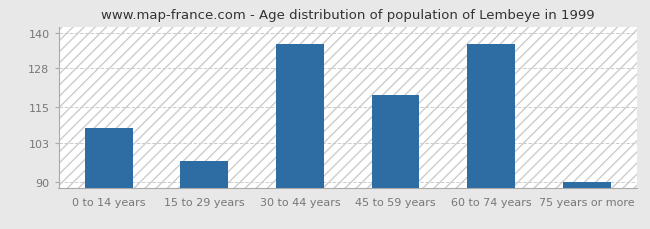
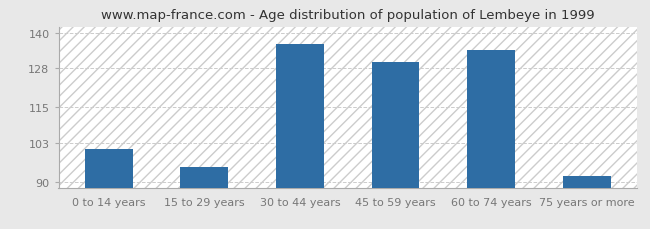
0 to 14 years: 108 -> 101
15 to 29 years: 97 -> 95
45 to 59 years: 119 -> 130
60 to 74 years: 136 -> 134
75 years or more: 90 -> 92
